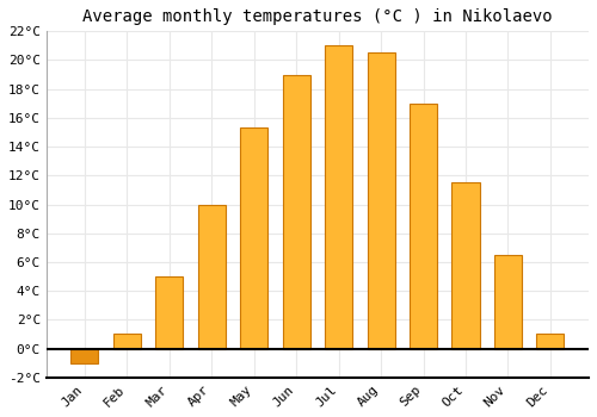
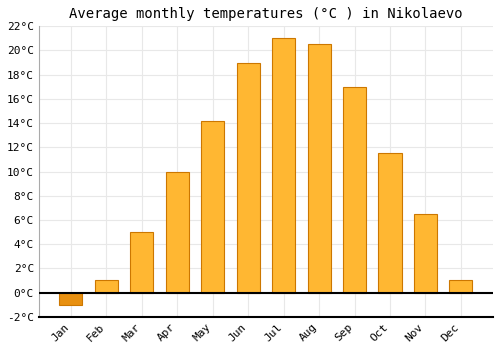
May: 15.3°C -> 14.2°C
